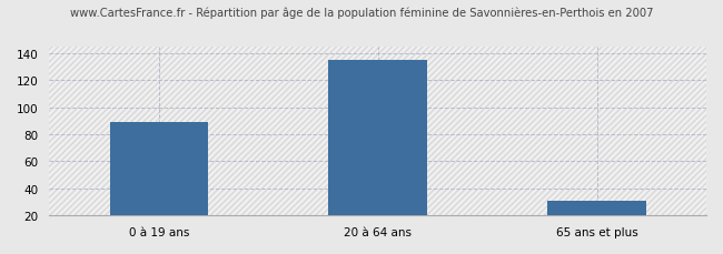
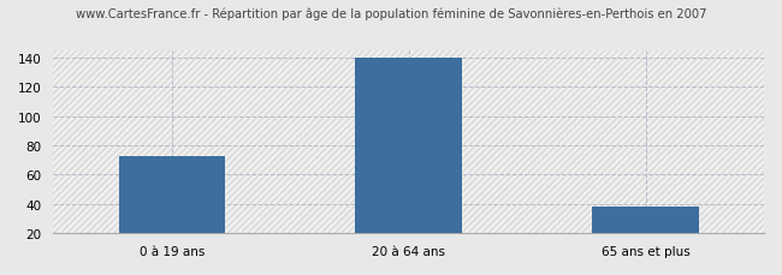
0 à 19 ans: 89 -> 73
20 à 64 ans: 135 -> 140
65 ans et plus: 31 -> 38
